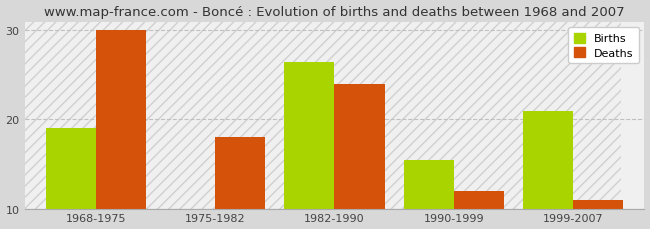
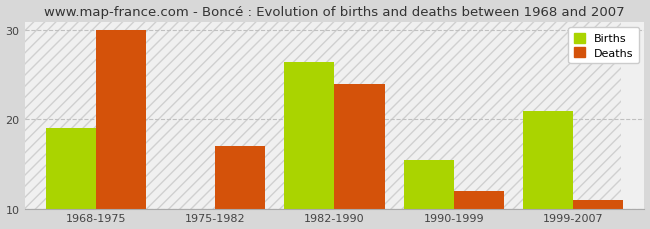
Deaths/1975-1982: 18 -> 17
